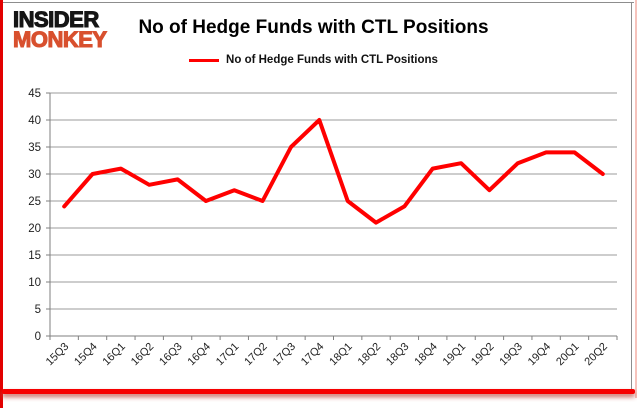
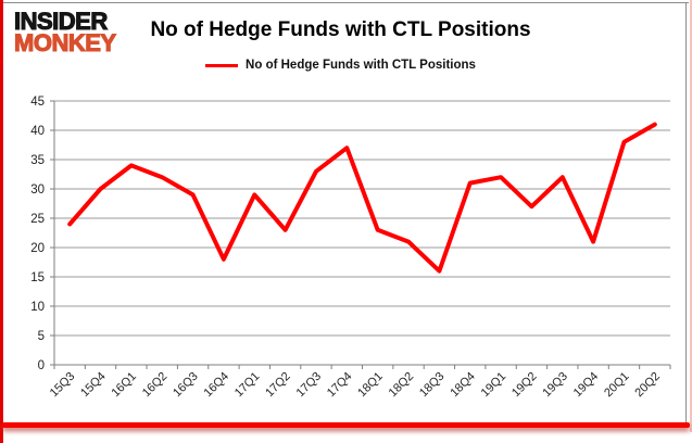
16Q1: 31 -> 34
16Q2: 28 -> 32
16Q4: 25 -> 18
17Q1: 27 -> 29
17Q2: 25 -> 23
17Q3: 35 -> 33
17Q4: 40 -> 37
18Q1: 25 -> 23
18Q3: 24 -> 16
19Q4: 34 -> 21
20Q1: 34 -> 38
20Q2: 30 -> 41
